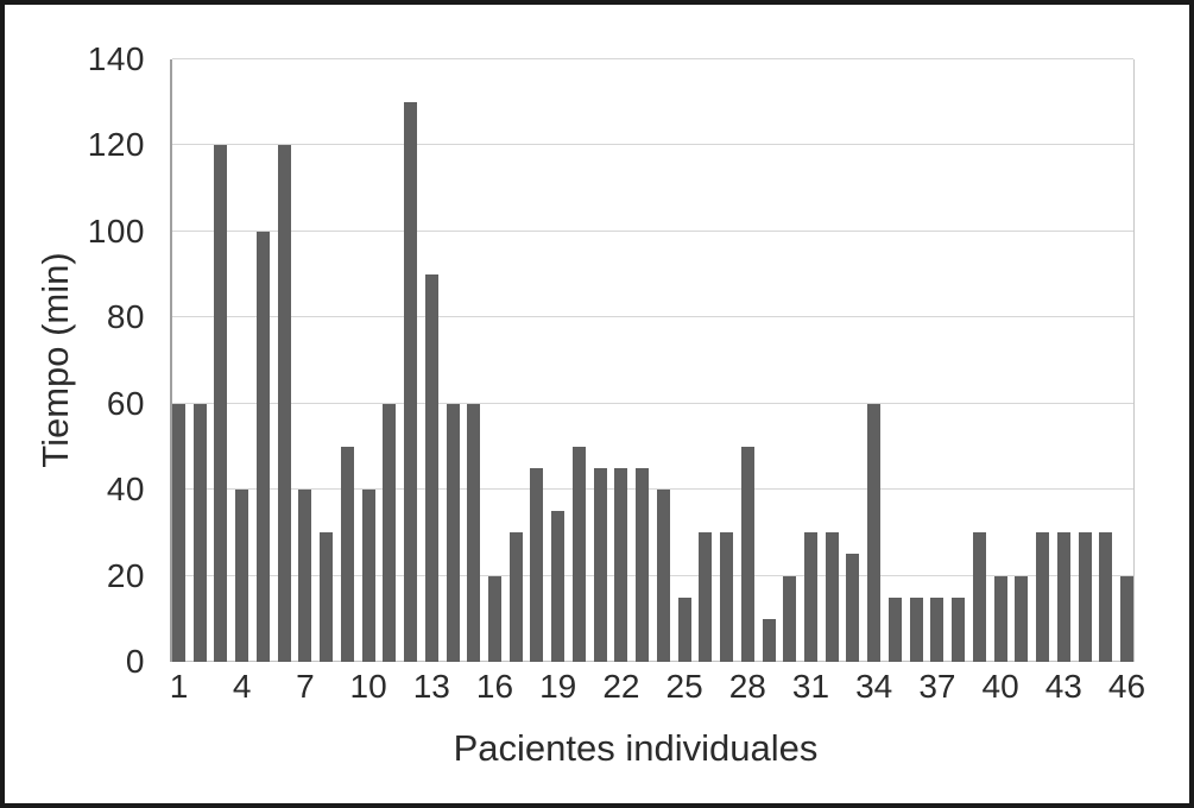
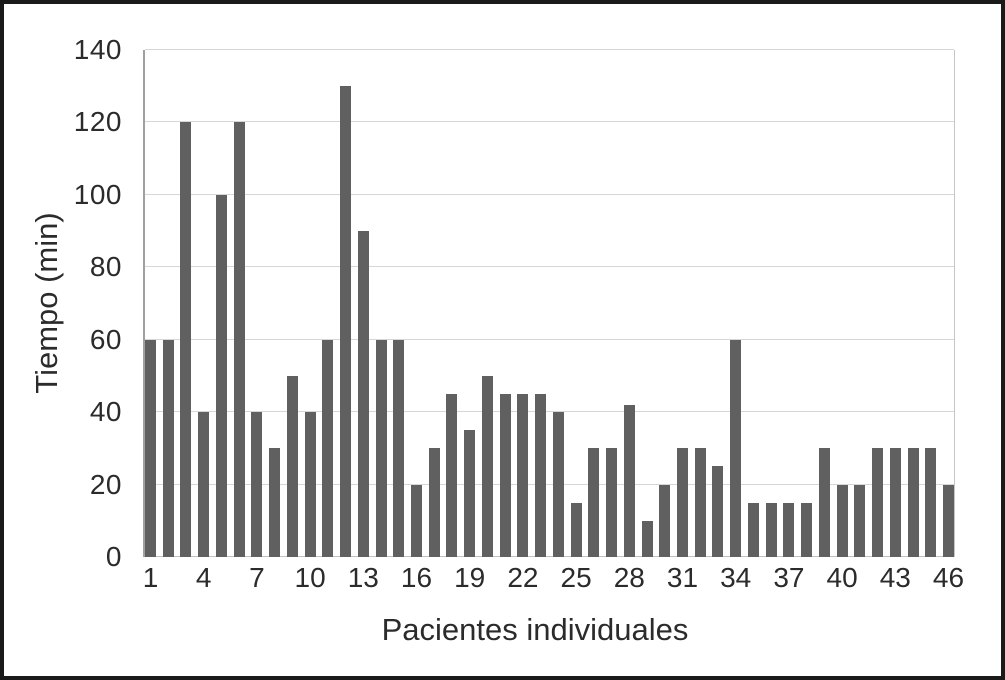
28: 50 -> 42
